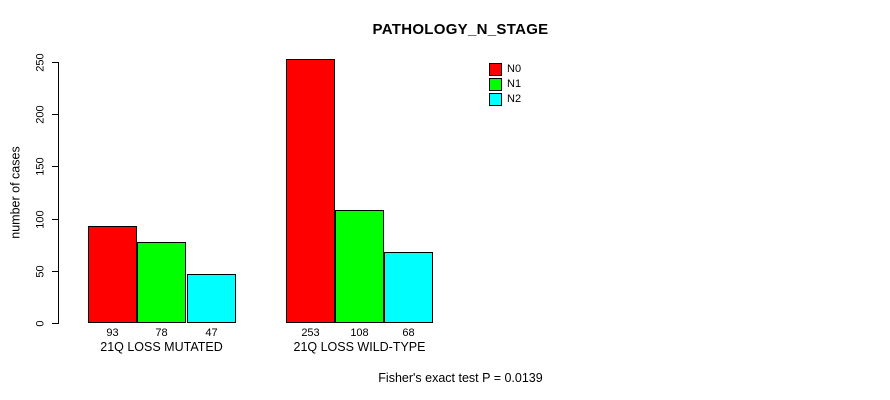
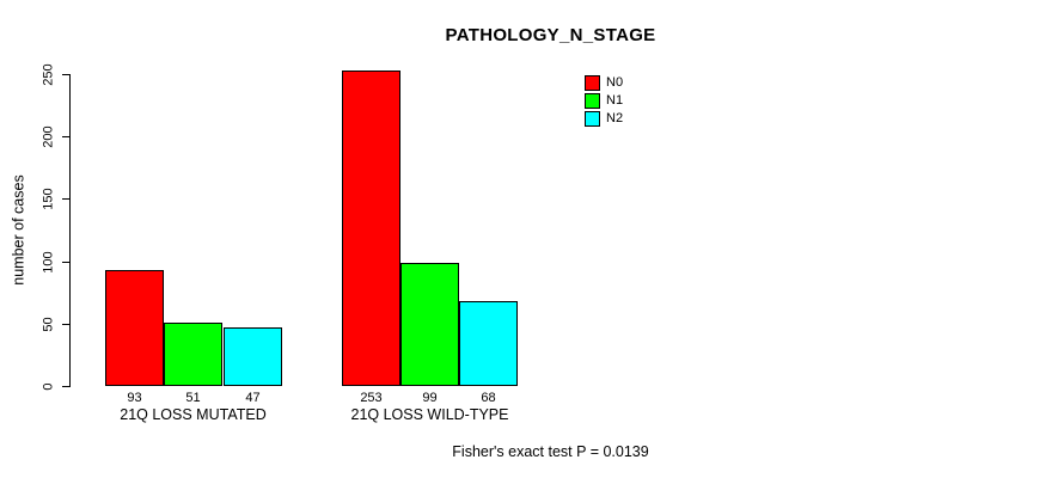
N1/21Q LOSS MUTATED: 78 -> 51
N1/21Q LOSS WILD-TYPE: 108 -> 99
